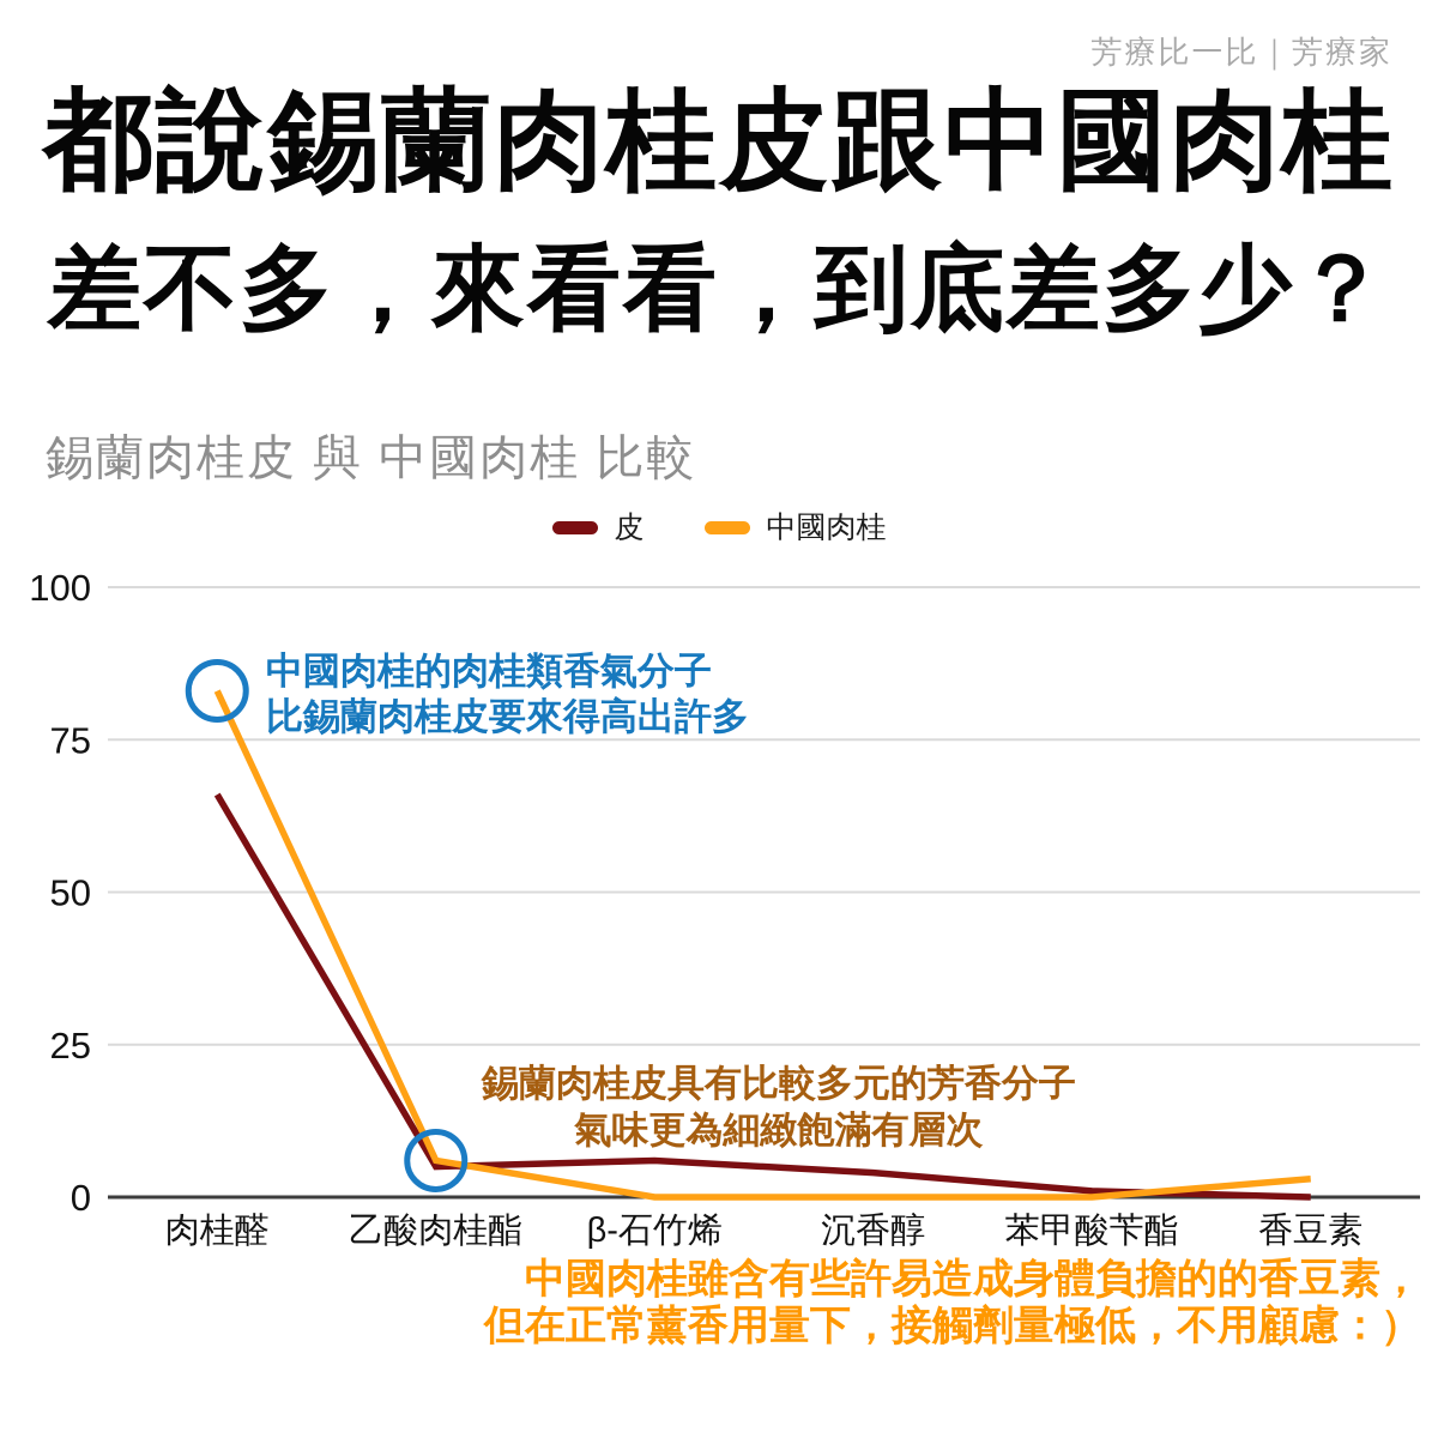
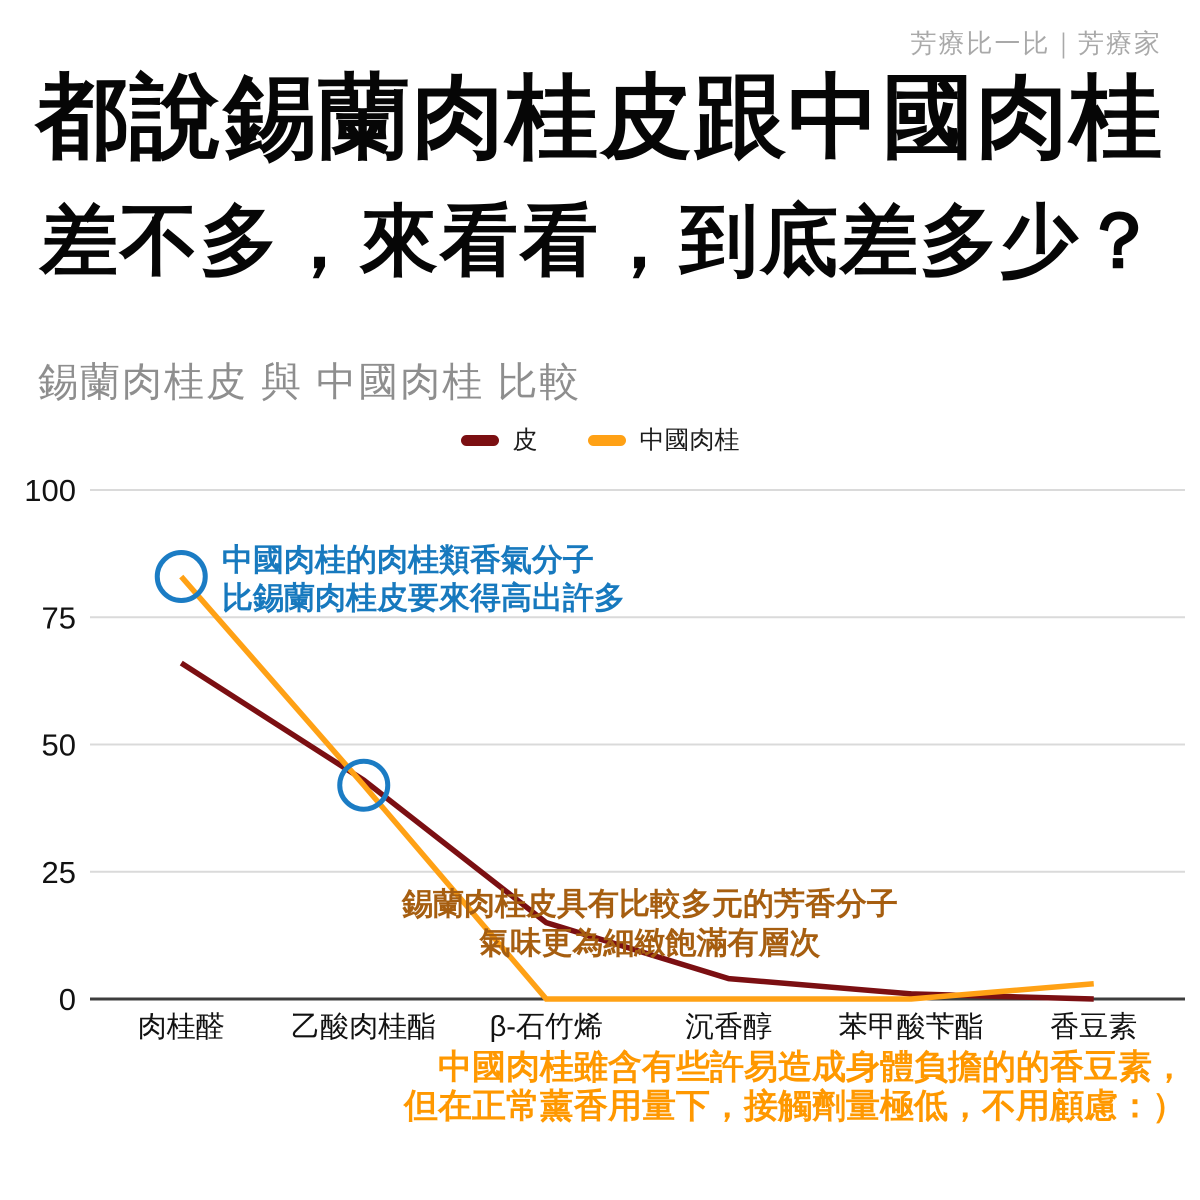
皮/乙酸肉桂酯: 5 -> 43
中國肉桂/乙酸肉桂酯: 6 -> 42
皮/β-石竹烯: 6 -> 15
